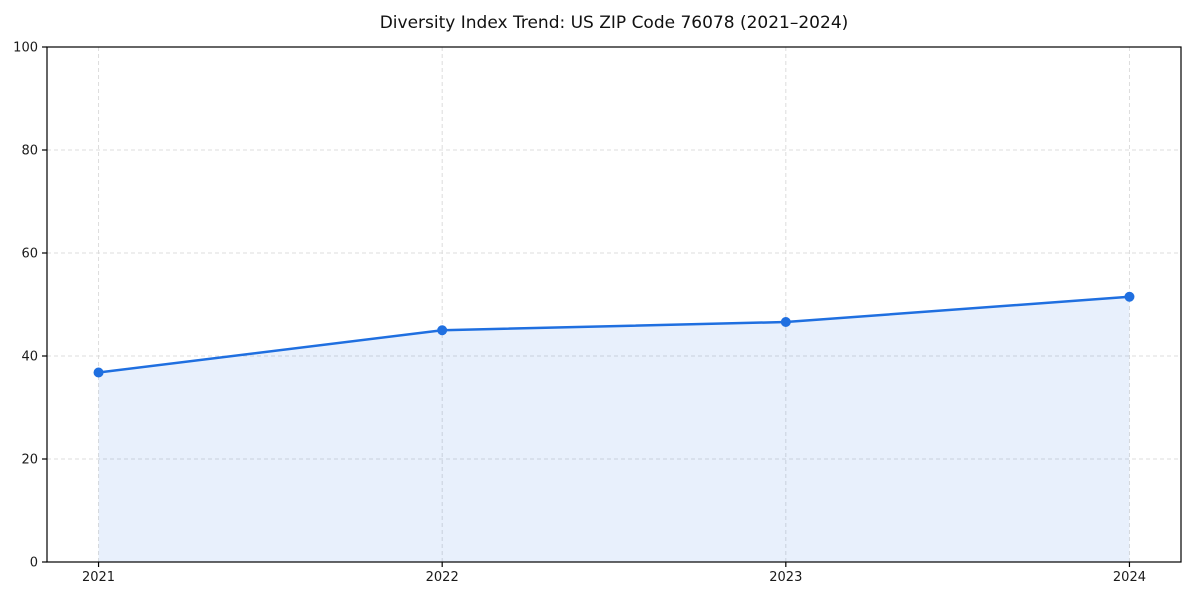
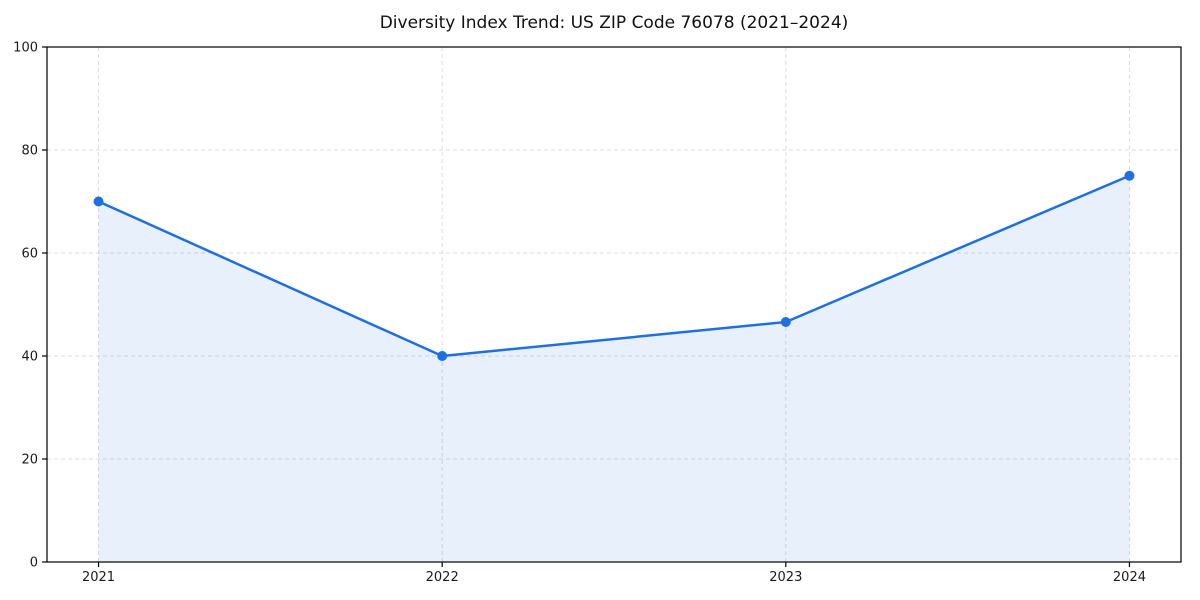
2021: 37 -> 70
2022: 45 -> 40
2024: 52 -> 75
